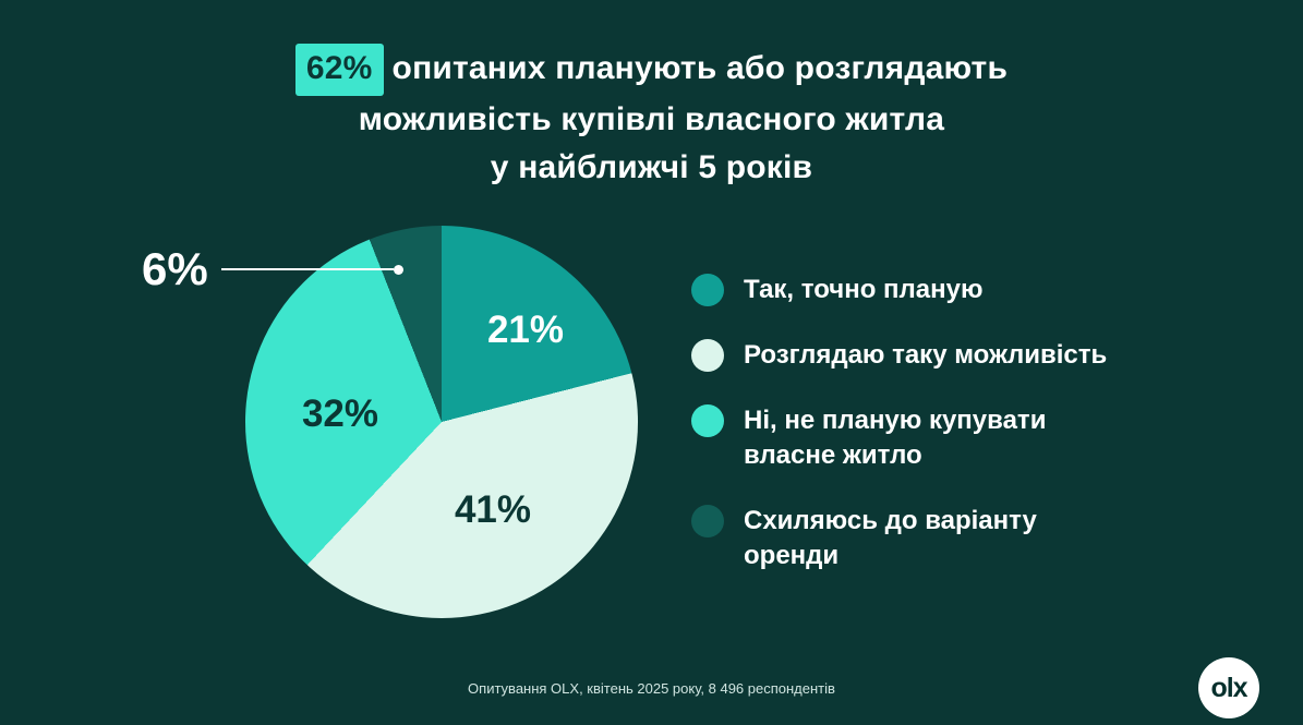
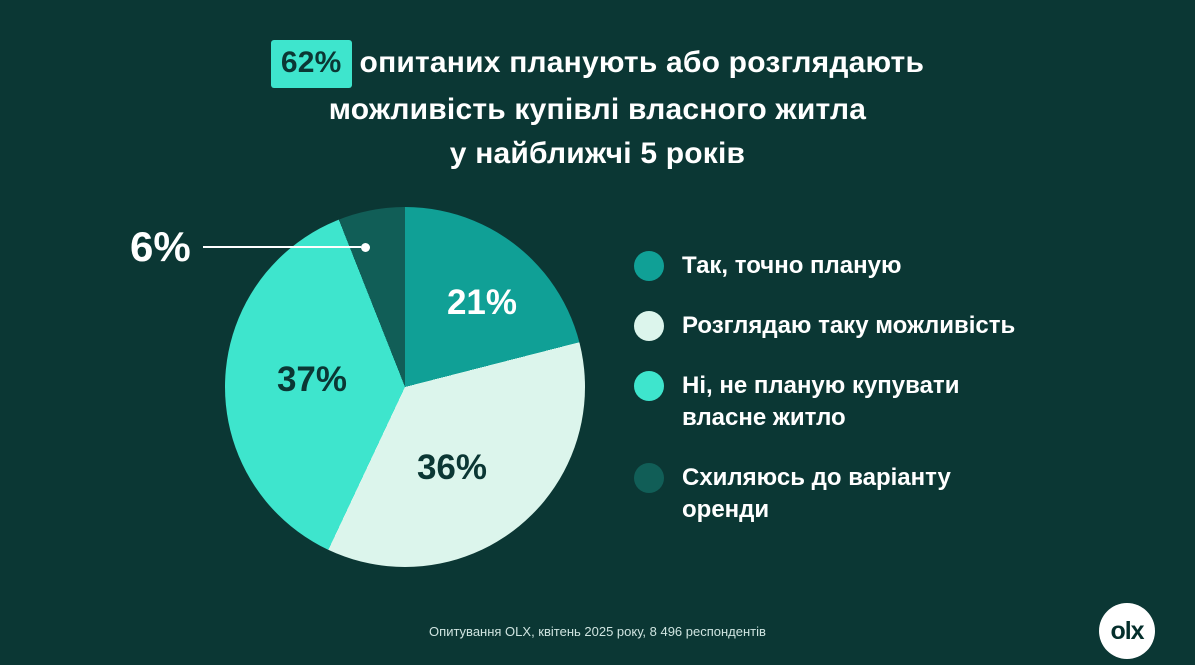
Розглядаю таку можливість: 41% -> 36%
Ні, не планую купувати власне житло: 32% -> 37%
